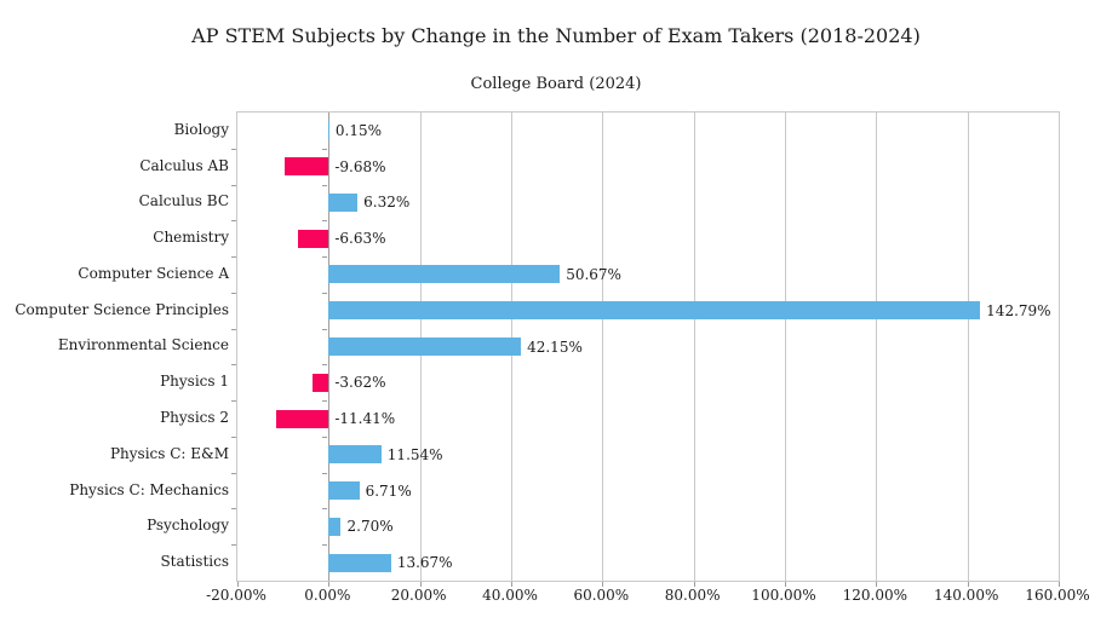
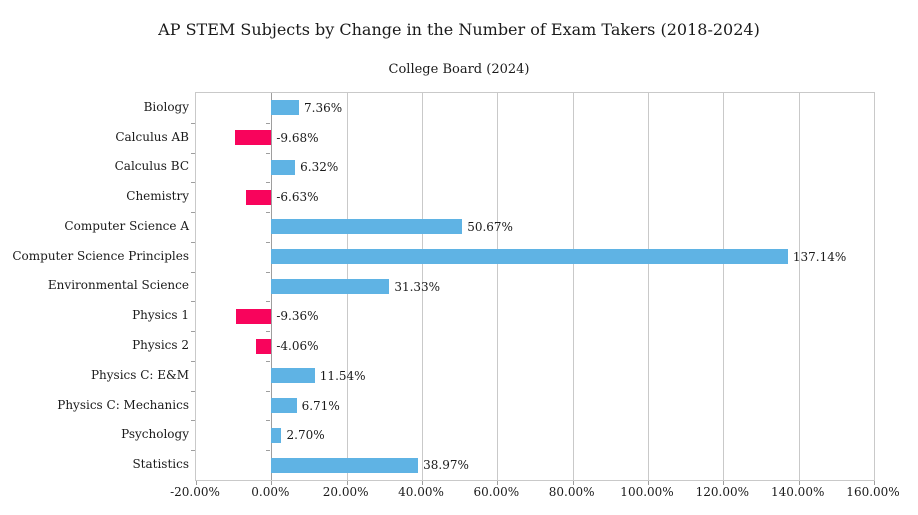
Biology: 0.15% -> 7.36%
Computer Science Principles: 142.79% -> 137.14%
Environmental Science: 42.15% -> 31.33%
Physics 1: -3.62% -> -9.36%
Physics 2: -11.41% -> -4.06%
Statistics: 13.67% -> 38.97%
